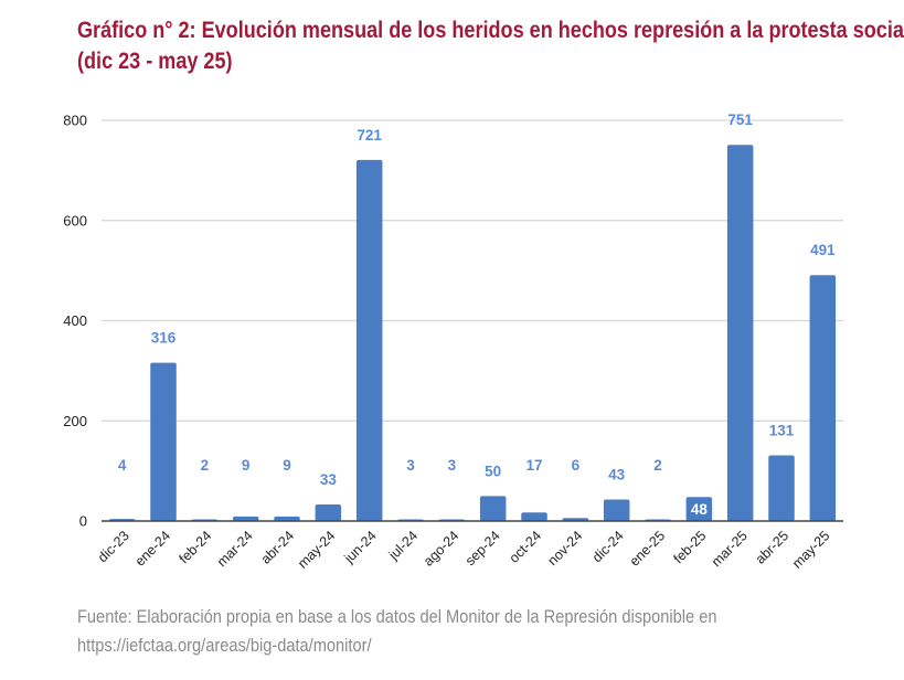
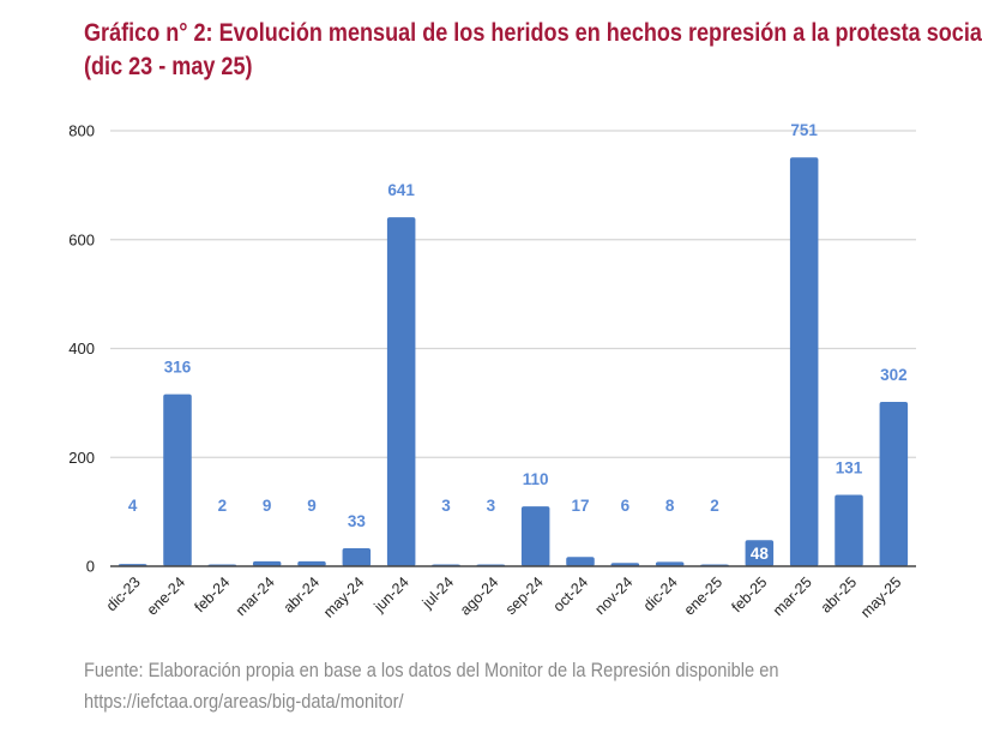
jun-24: 721 -> 641
sep-24: 50 -> 110
dic-24: 43 -> 8
may-25: 491 -> 302
